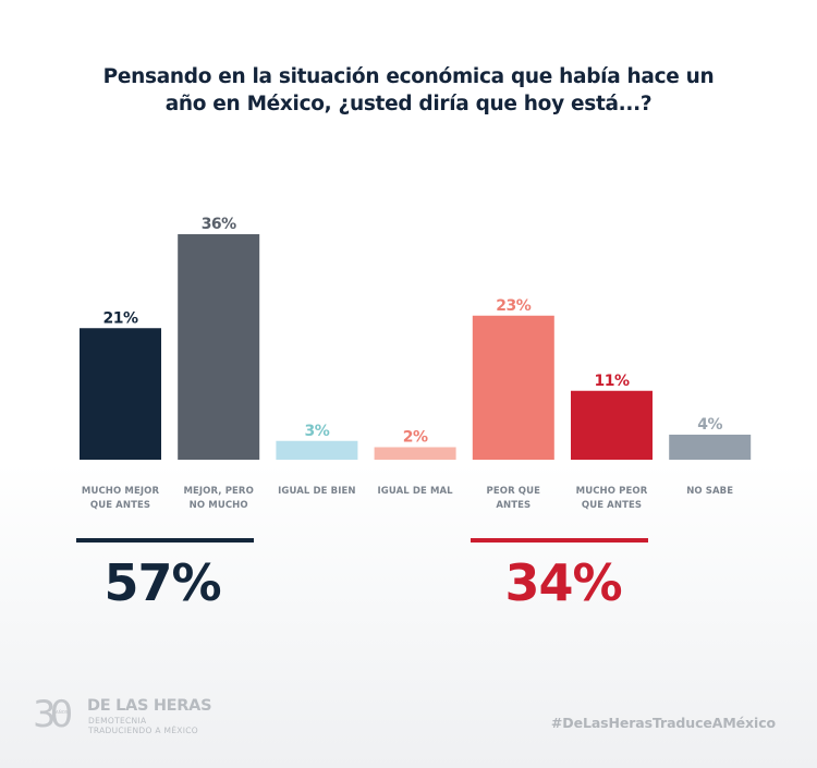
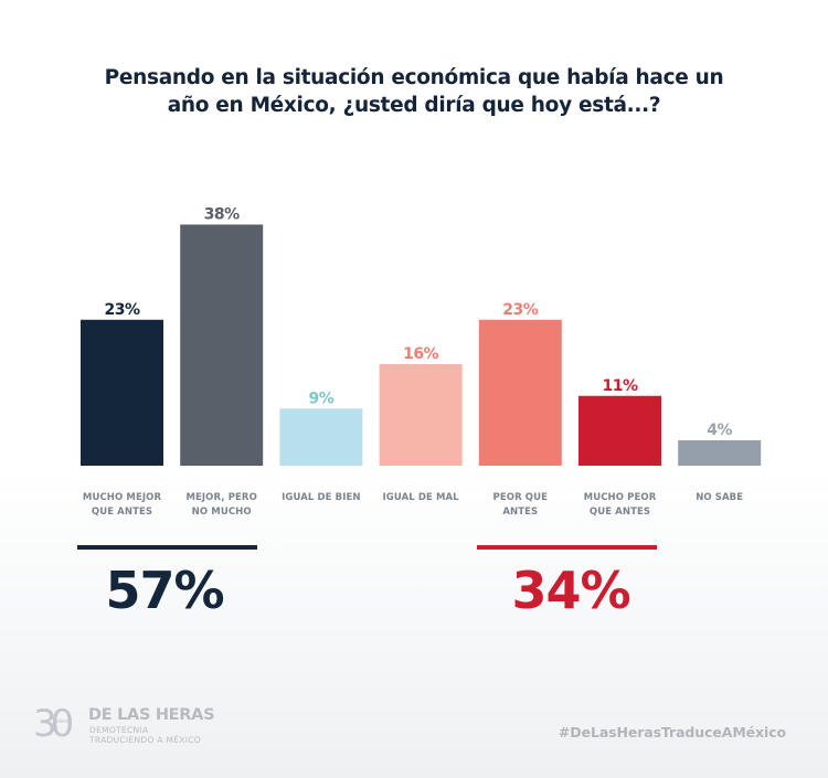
MUCHO MEJOR QUE ANTES: 21% -> 23%
MEJOR, PERO NO MUCHO: 36% -> 38%
IGUAL DE BIEN: 3% -> 9%
IGUAL DE MAL: 2% -> 16%
